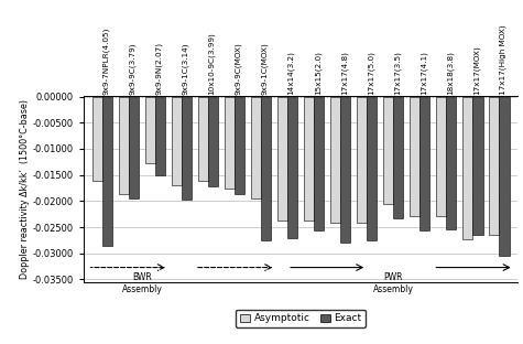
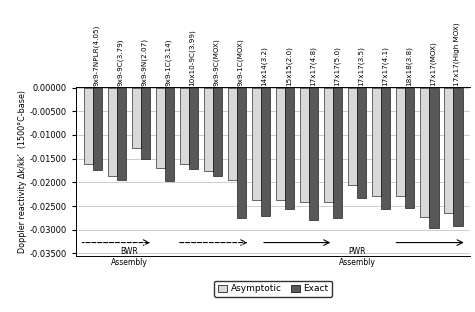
Exact/9x9-7NPLR(4.05): -0.0285 -> -0.0173
Exact/17x17(MOX): -0.0265 -> -0.0296
Exact/17x17(High MOX): -0.0305 -> -0.0292
